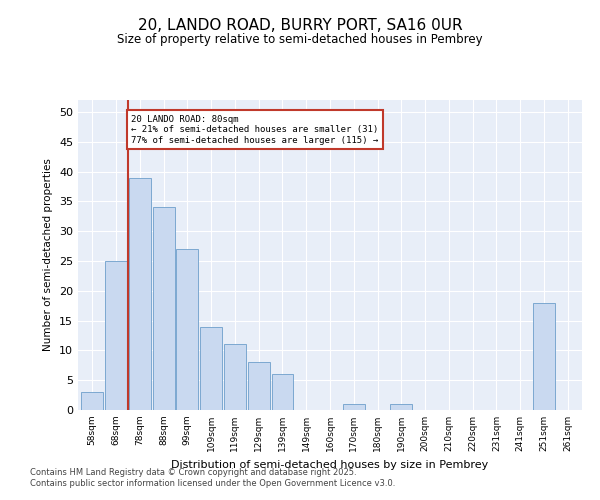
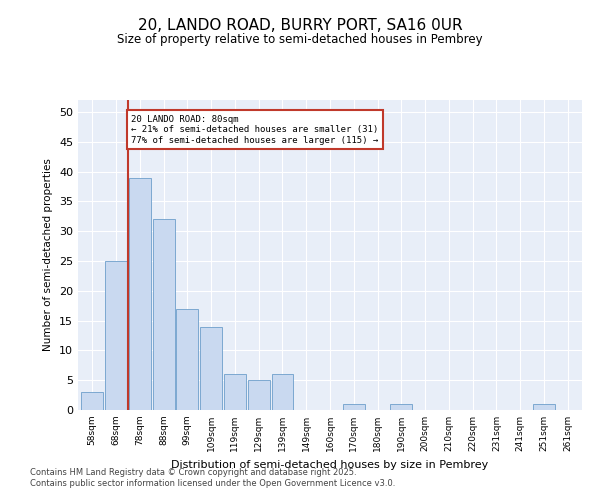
88sqm: 34 -> 32
99sqm: 27 -> 17
119sqm: 11 -> 6
129sqm: 8 -> 5
251sqm: 18 -> 1
